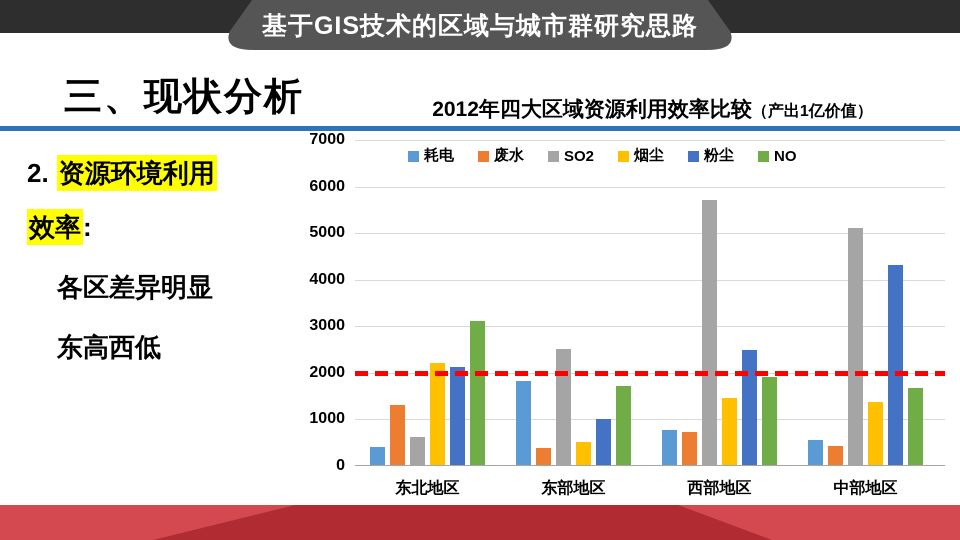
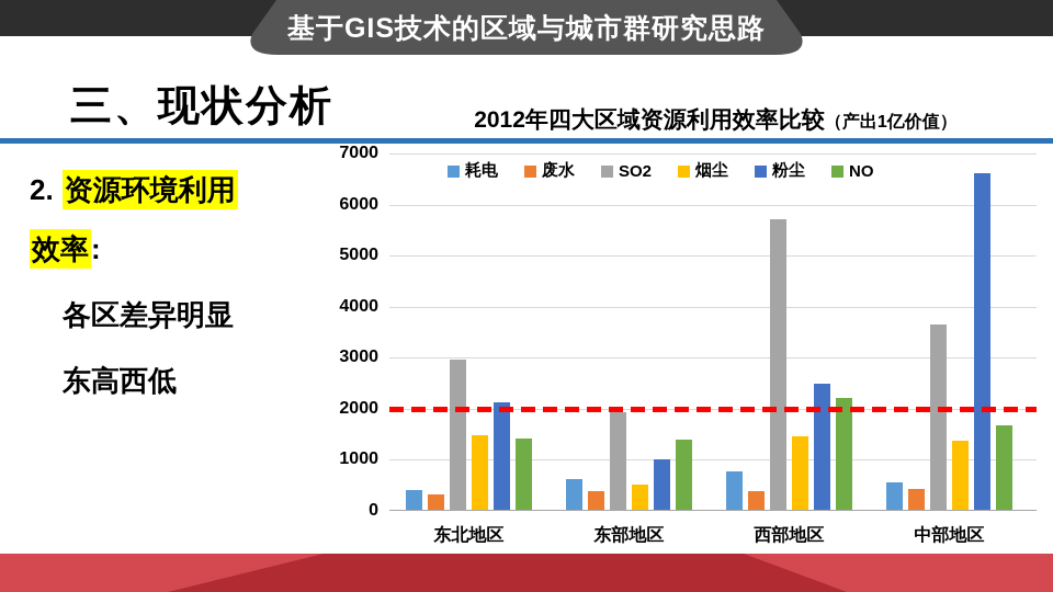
废水/东北地区: 1300 -> 300
SO2/东北地区: 600 -> 3000
烟尘/东北地区: 2200 -> 1500
NO/东北地区: 3100 -> 1400
耗电/东部地区: 1800 -> 600
SO2/东部地区: 2500 -> 1900
NO/东部地区: 1700 -> 1400
废水/西部地区: 700 -> 400
NO/西部地区: 1900 -> 2200
SO2/中部地区: 5100 -> 3600
粉尘/中部地区: 4300 -> 6600
